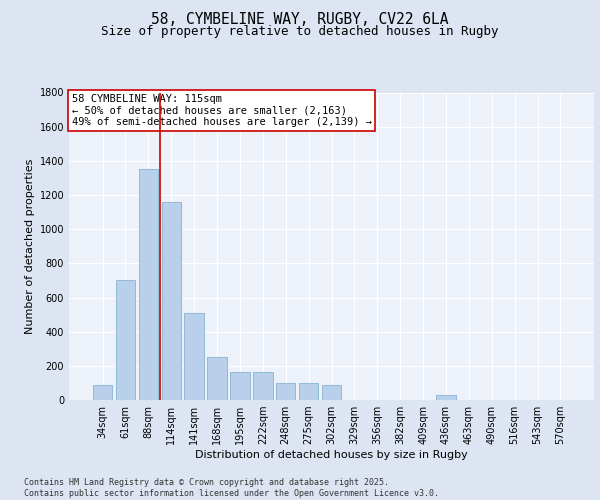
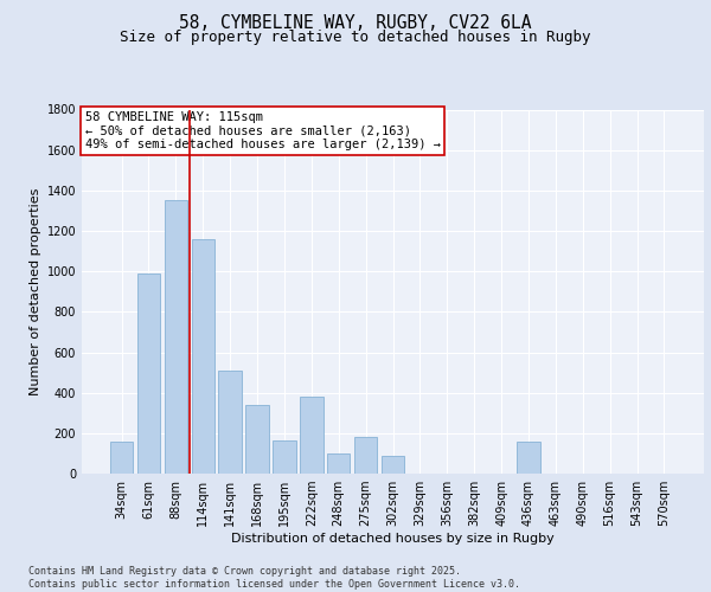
34sqm: 90 -> 160
61sqm: 700 -> 990
168sqm: 250 -> 340
222sqm: 160 -> 380
275sqm: 100 -> 180
436sqm: 30 -> 160
